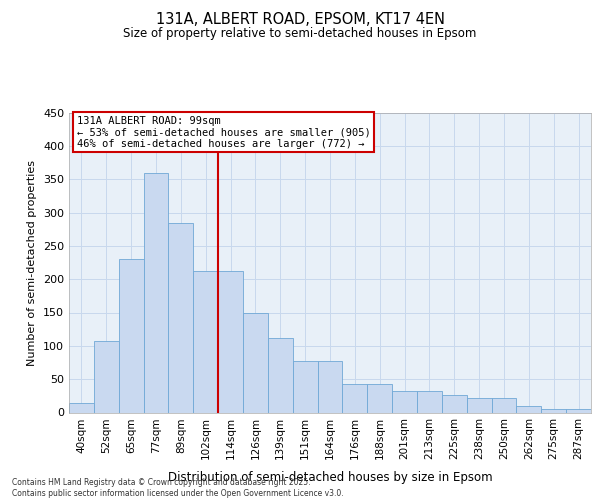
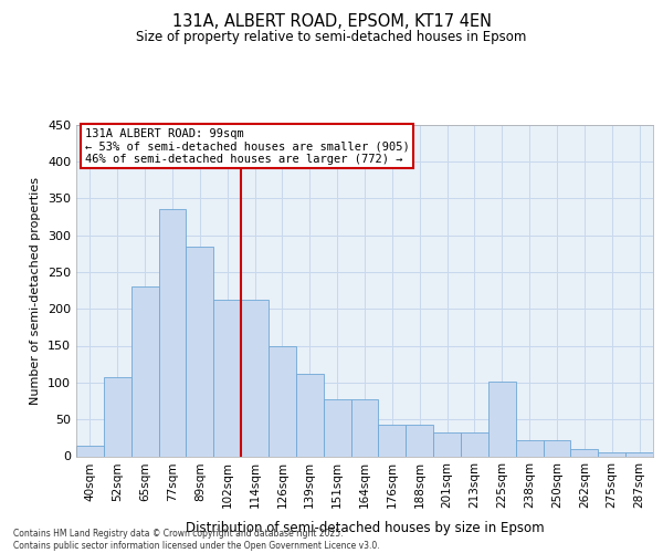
77sqm: 360 -> 336
225sqm: 27 -> 102
